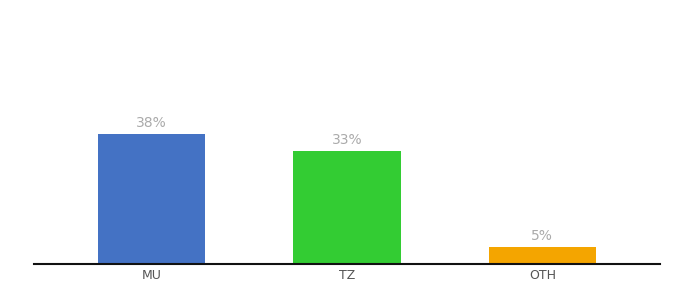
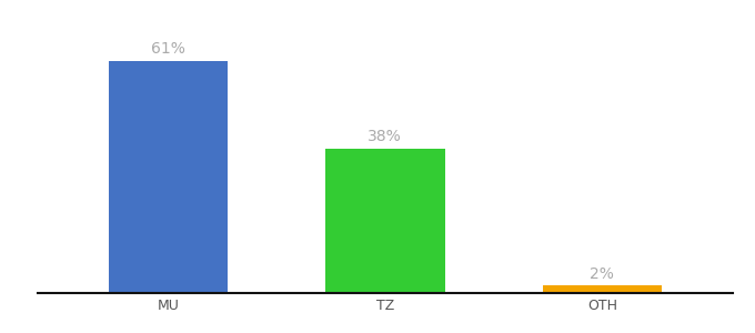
MU: 38% -> 61%
TZ: 33% -> 38%
OTH: 5% -> 2%
